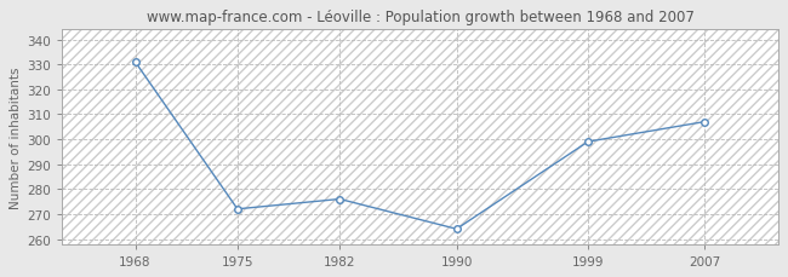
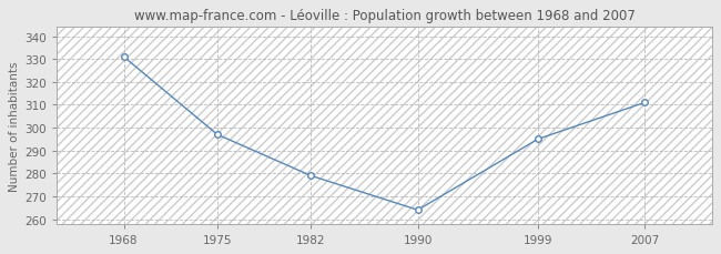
1975: 272 -> 297
1982: 276 -> 279
1999: 299 -> 295
2007: 307 -> 311
